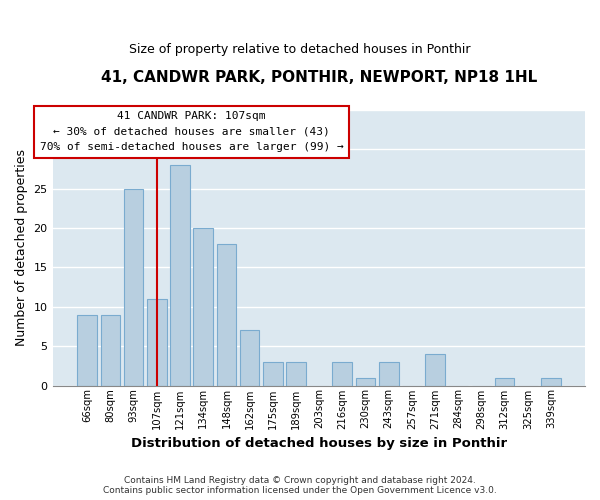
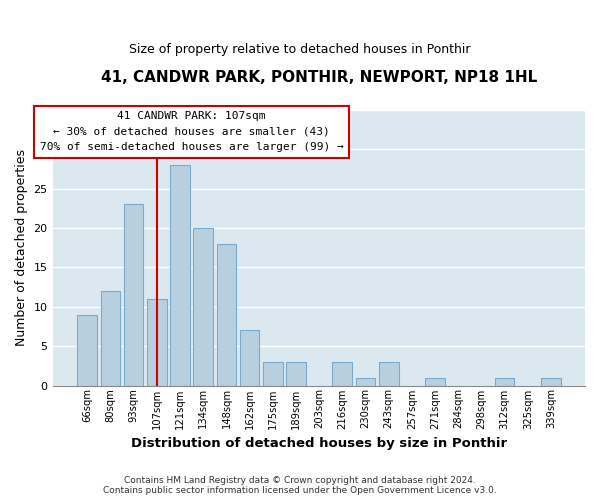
80sqm: 9 -> 12
93sqm: 25 -> 23
271sqm: 4 -> 1
